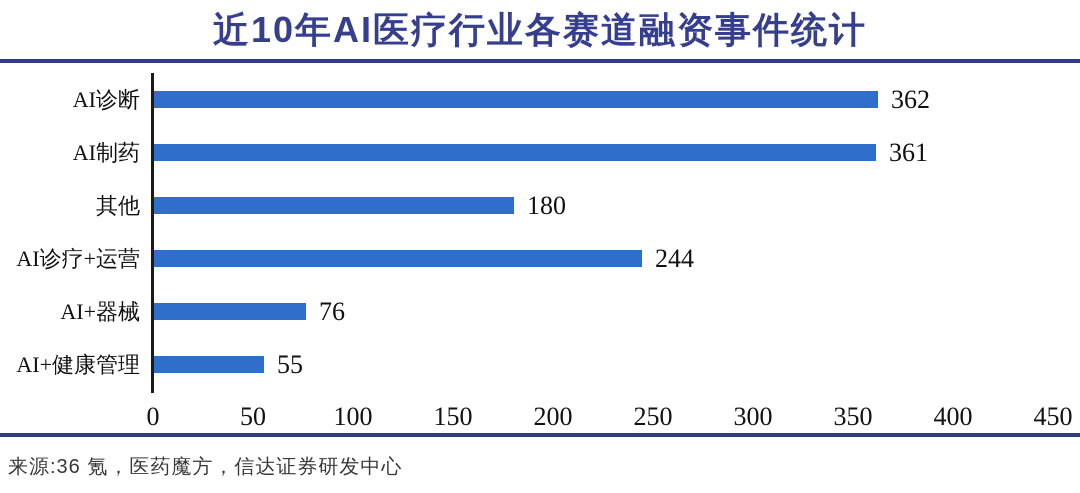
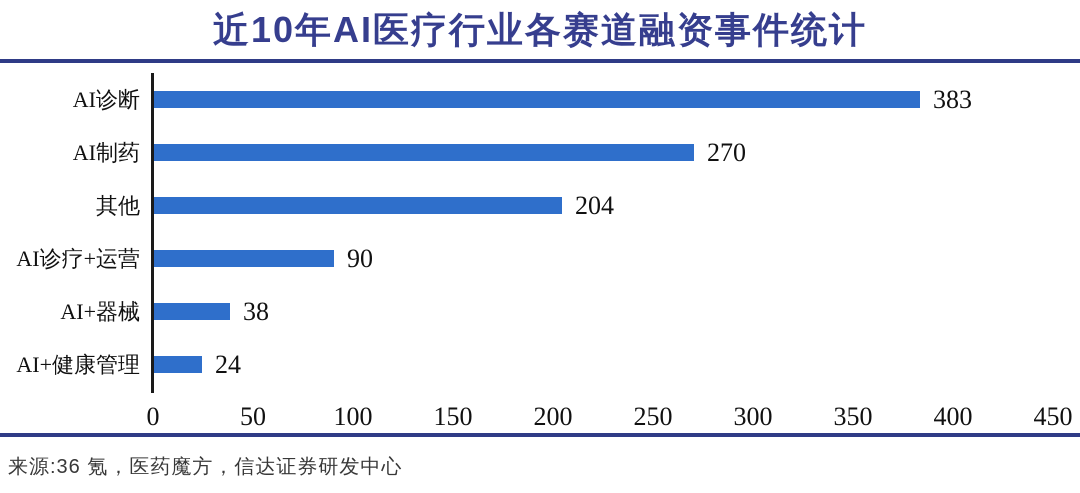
AI诊断: 362 -> 383
AI制药: 361 -> 270
其他: 180 -> 204
AI诊疗+运营: 244 -> 90
AI+器械: 76 -> 38
AI+健康管理: 55 -> 24
